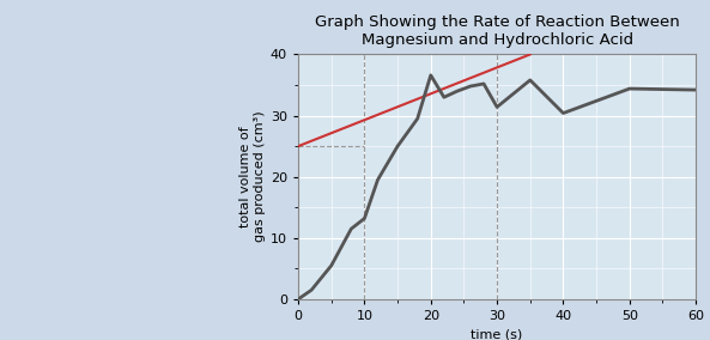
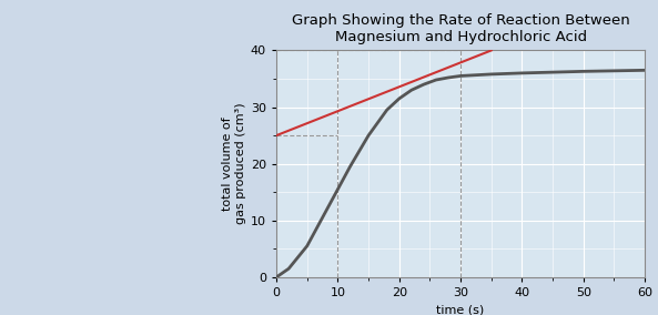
10: 13.2 -> 15.5
20: 36.6 -> 31.5
30: 31.4 -> 35.5
40: 30.4 -> 36.0
50: 34.4 -> 36.3
60: 34.2 -> 36.5
